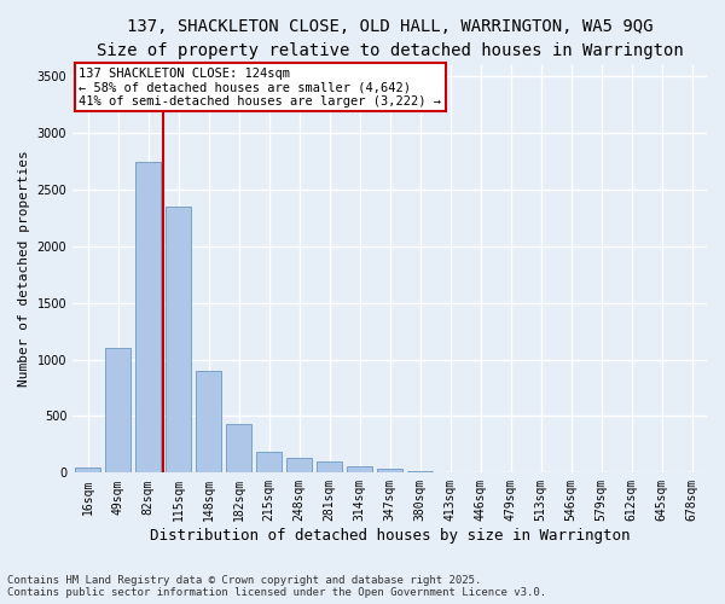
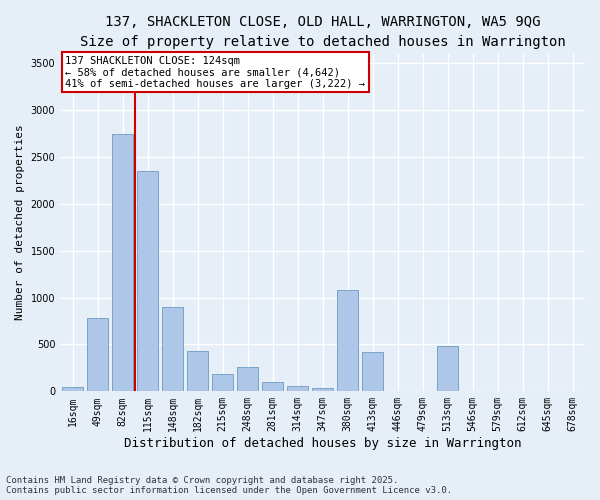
49sqm: 1100 -> 780
248sqm: 130 -> 260
380sqm: 20 -> 1080
413sqm: 10 -> 420
513sqm: 0 -> 480
